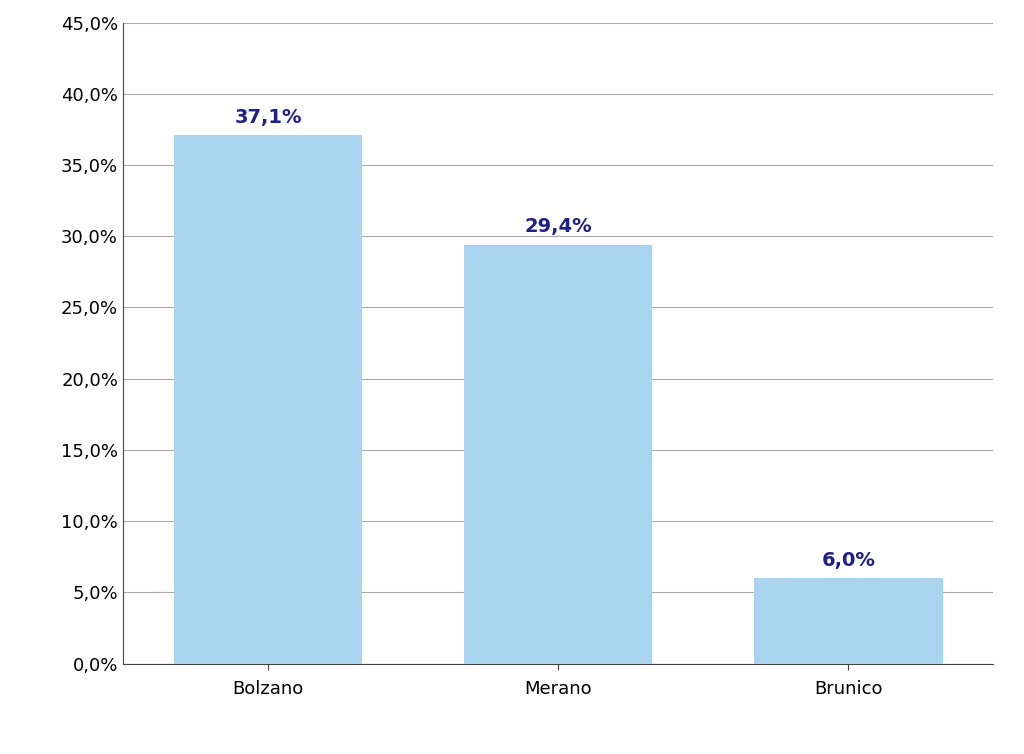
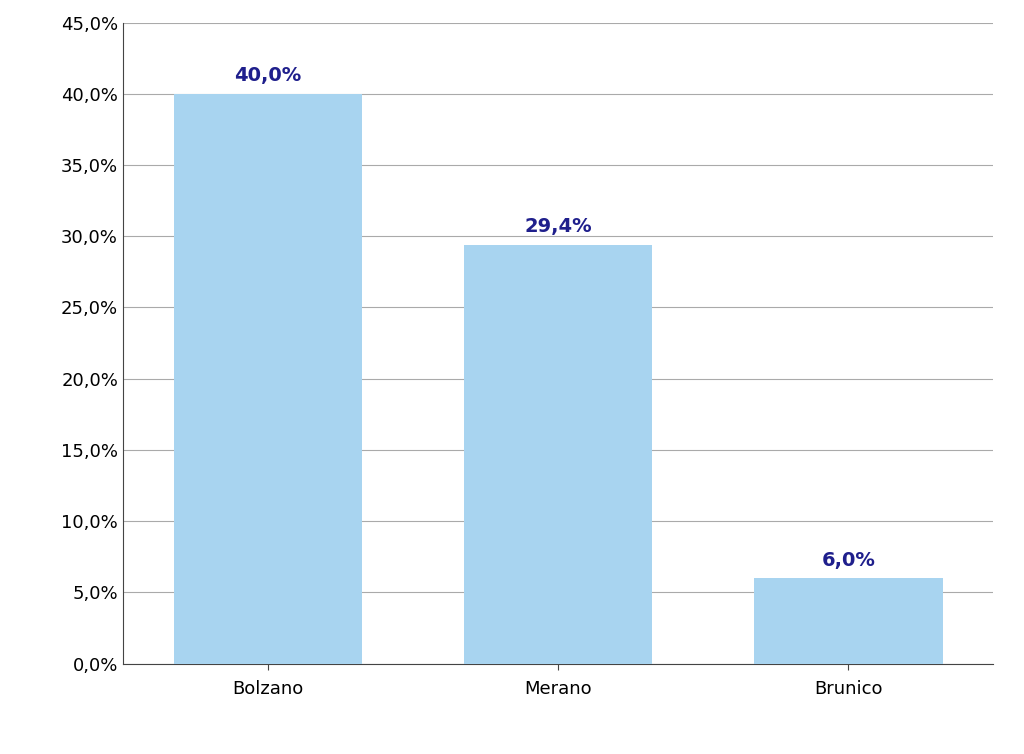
Bolzano: 37,1% -> 40,0%
